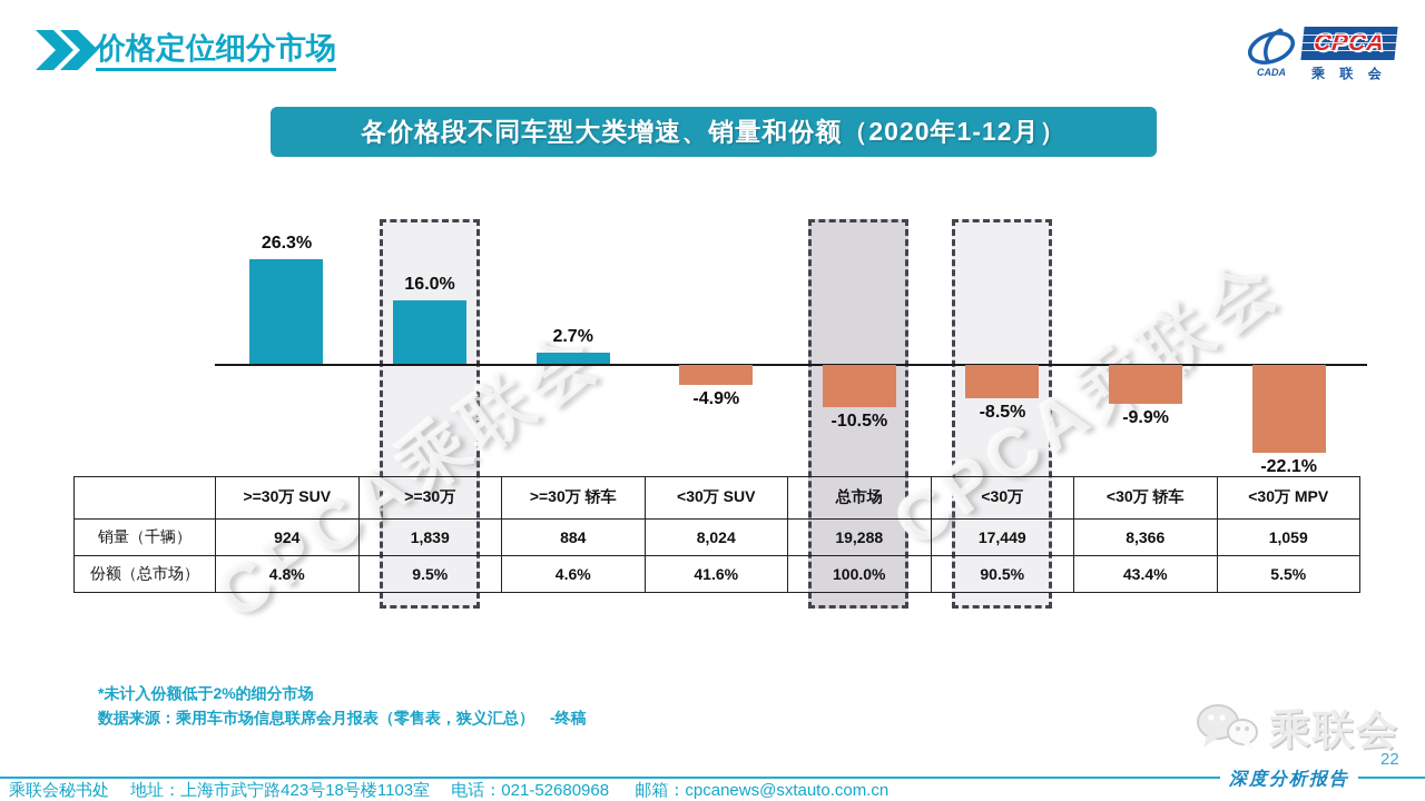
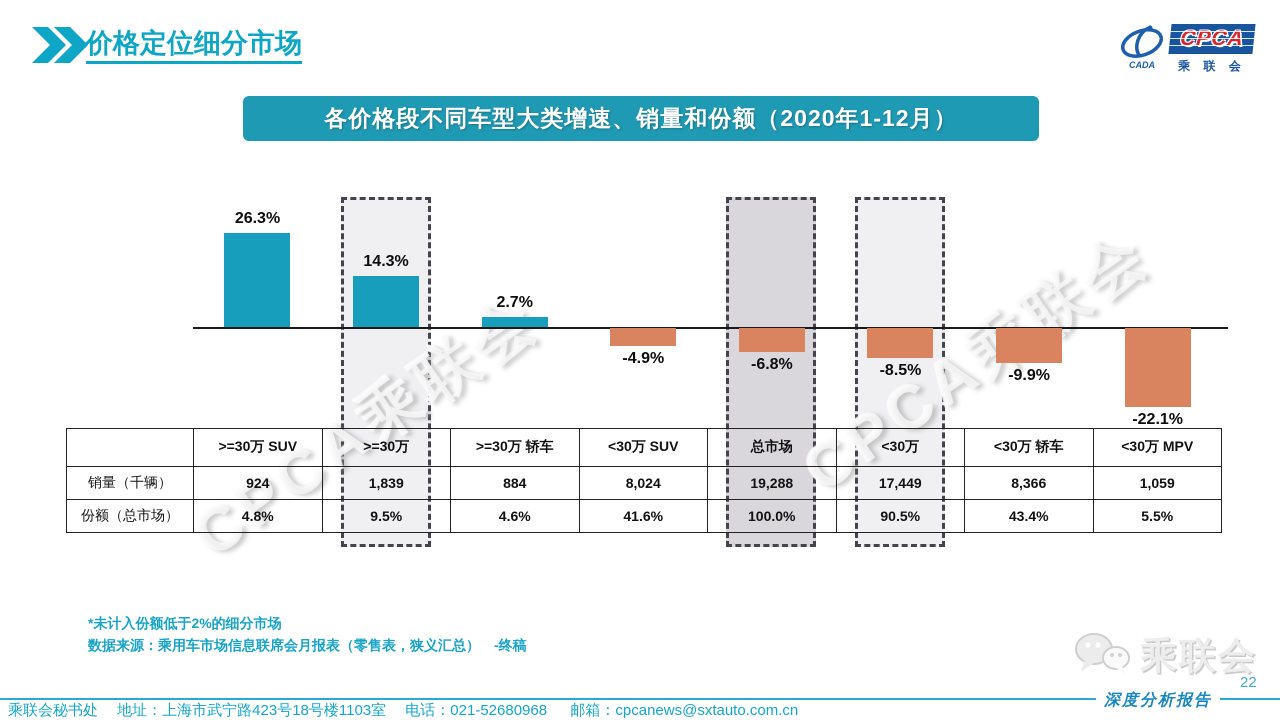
>=30万: 16.0% -> 14.3%
总市场: -10.5% -> -6.8%
